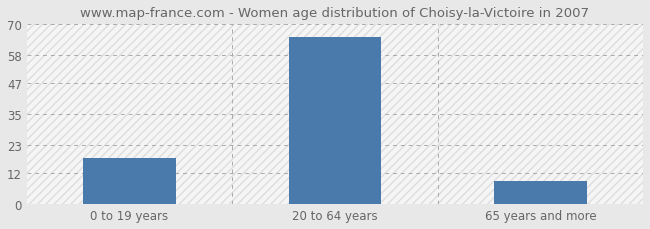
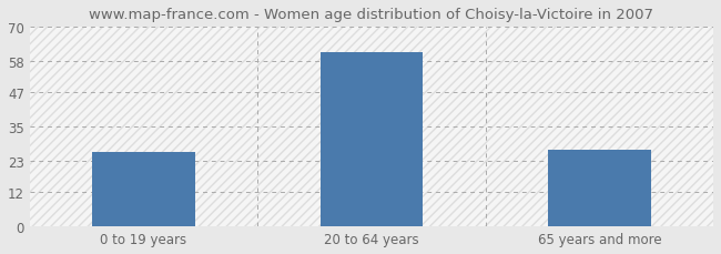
0 to 19 years: 18 -> 26
20 to 64 years: 65 -> 61
65 years and more: 9 -> 27
